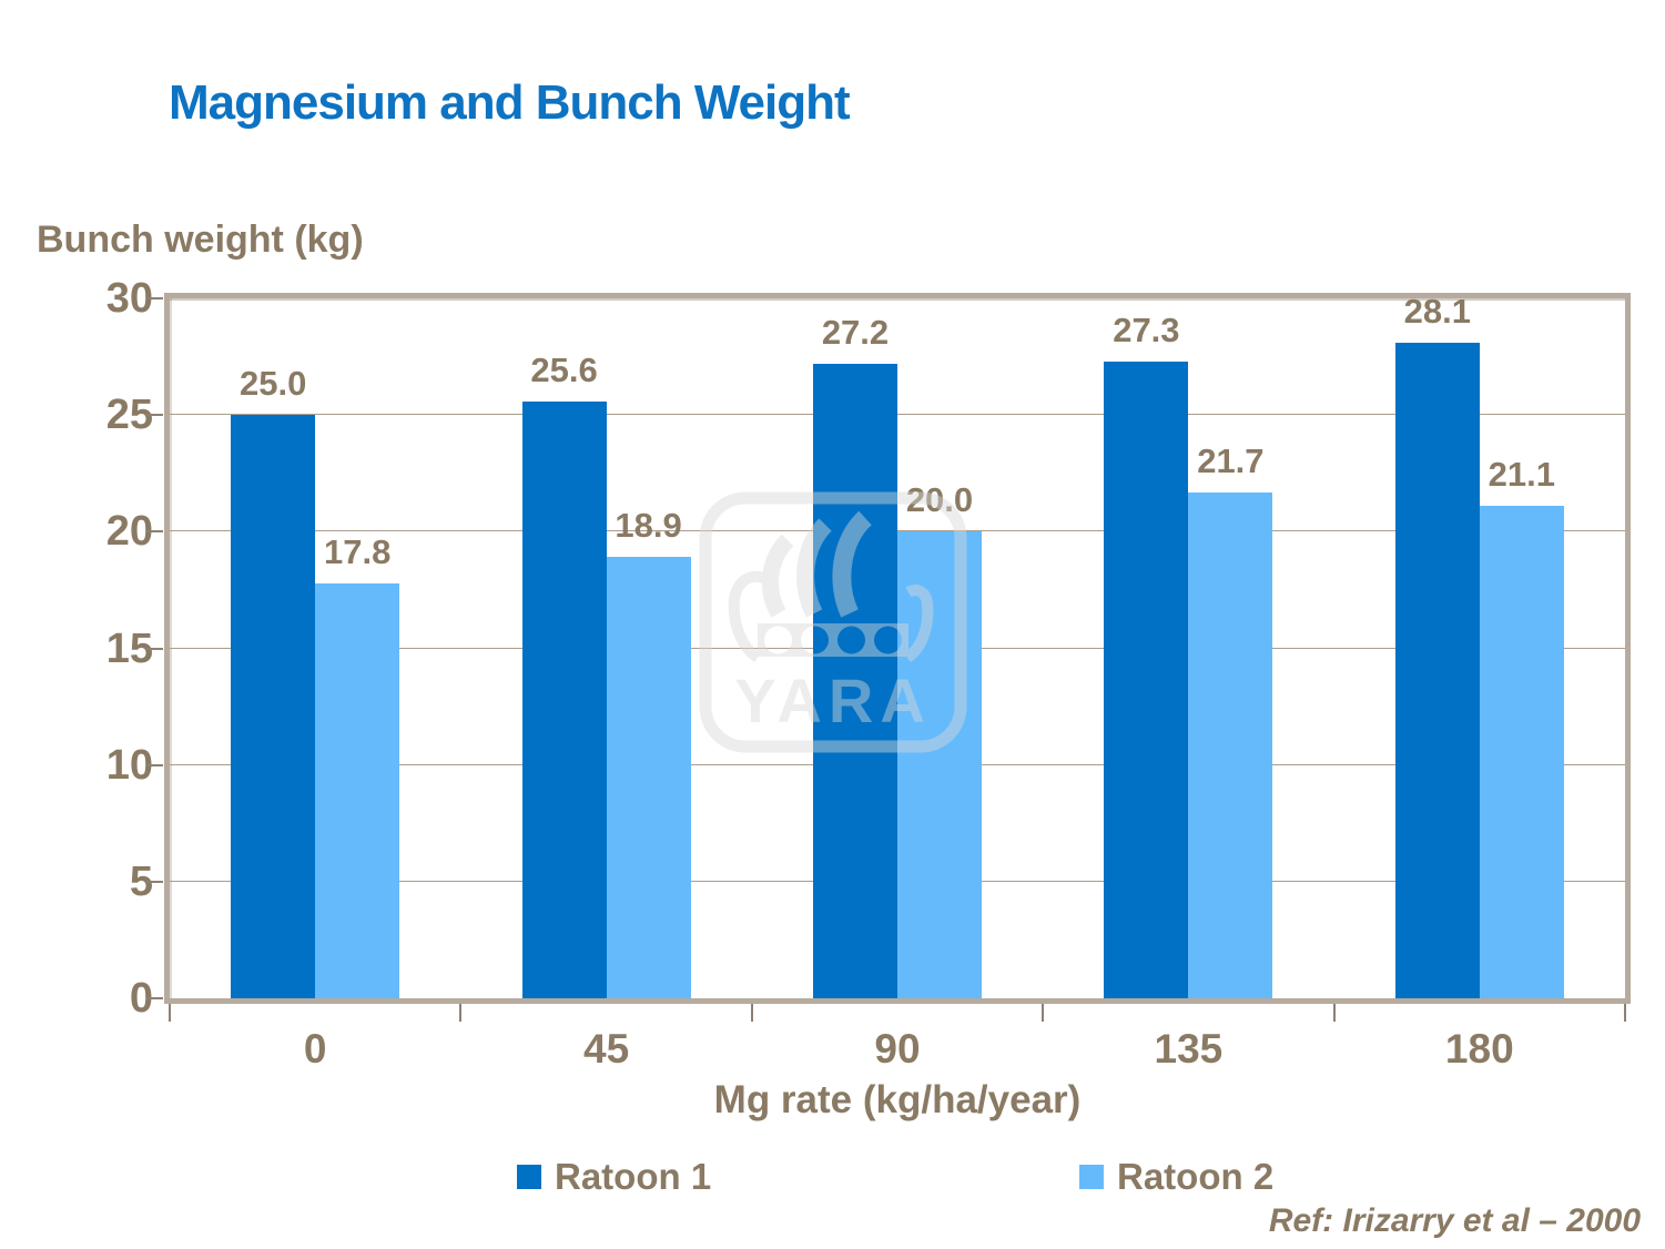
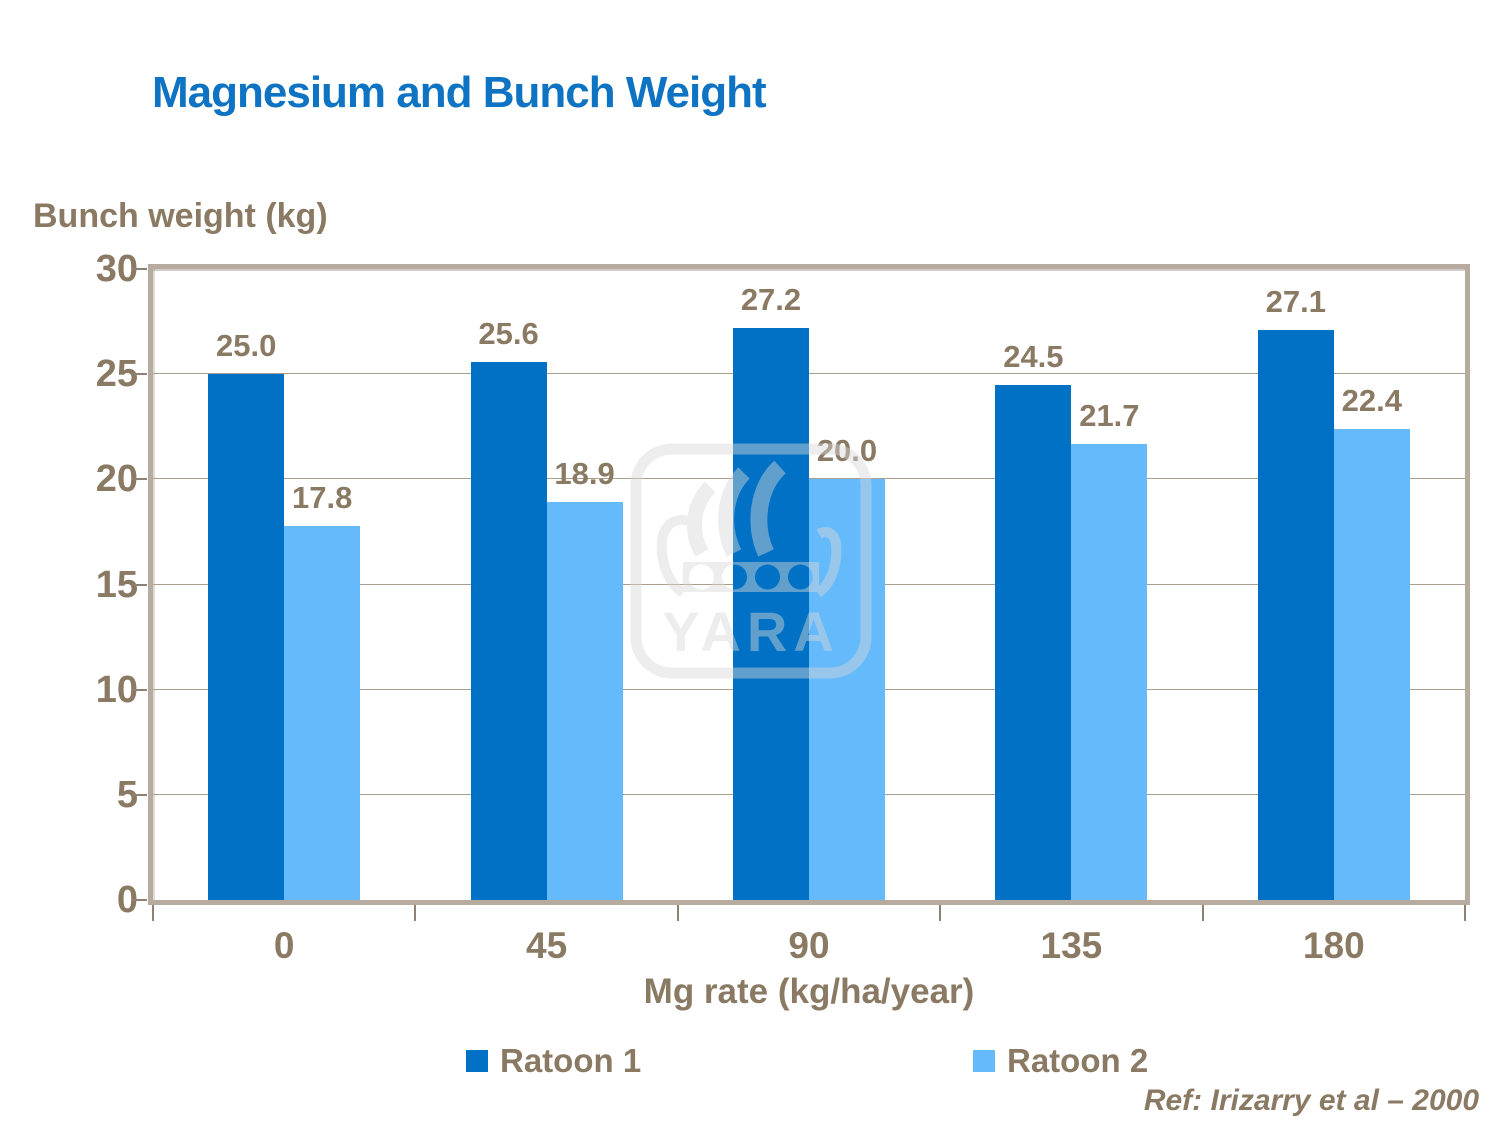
Ratoon 1/135: 27.3 -> 24.5
Ratoon 1/180: 28.1 -> 27.1
Ratoon 2/180: 21.1 -> 22.4
